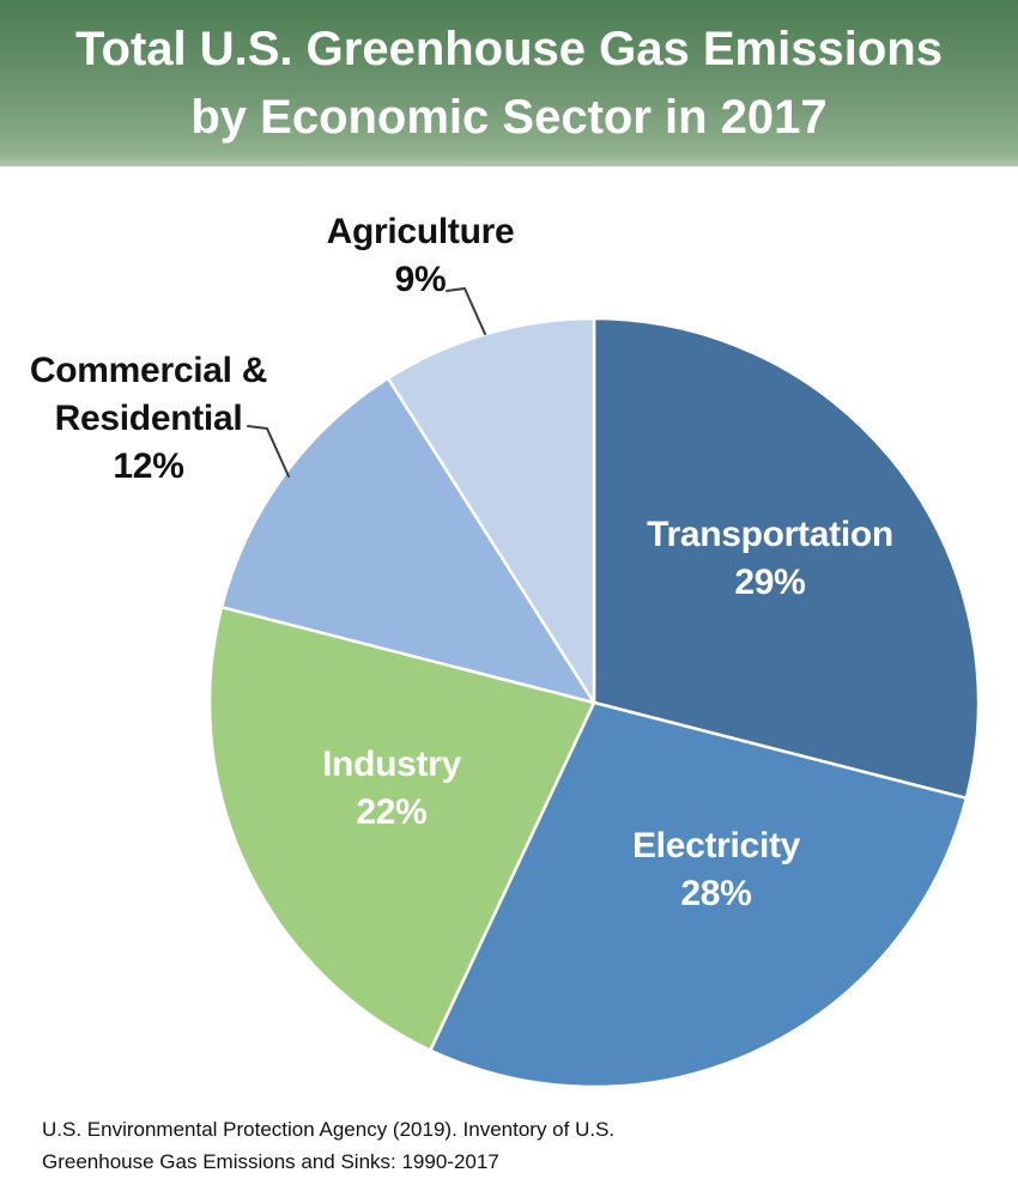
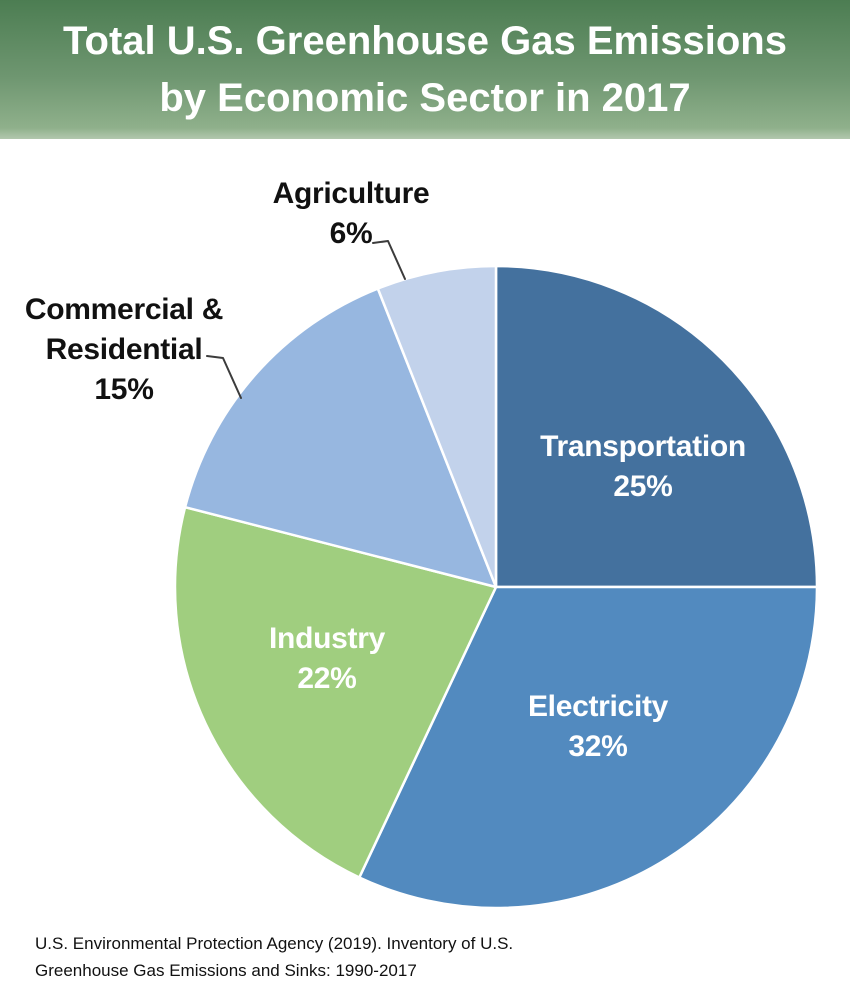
Transportation: 29% -> 25%
Electricity: 28% -> 32%
Commercial & Residential: 12% -> 15%
Agriculture: 9% -> 6%
